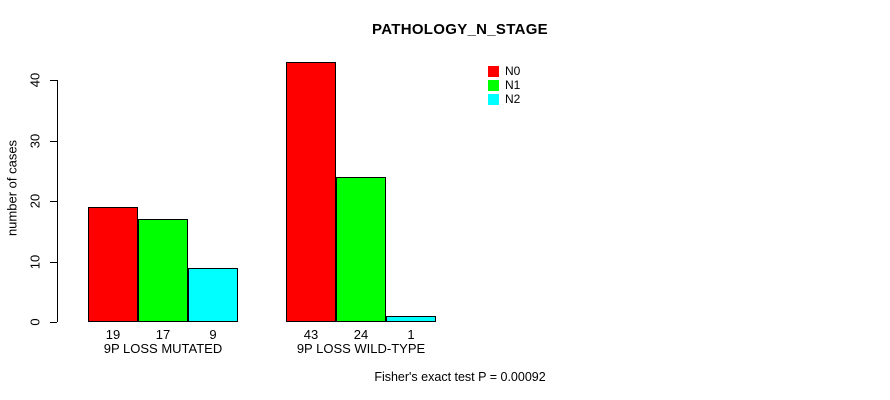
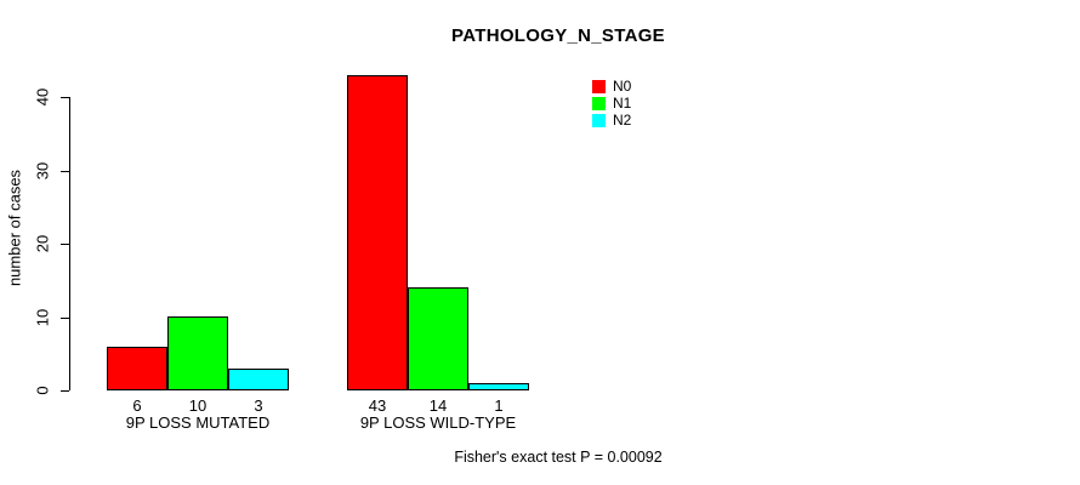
N0/9P LOSS MUTATED: 19 -> 6
N1/9P LOSS MUTATED: 17 -> 10
N2/9P LOSS MUTATED: 9 -> 3
N1/9P LOSS WILD-TYPE: 24 -> 14
